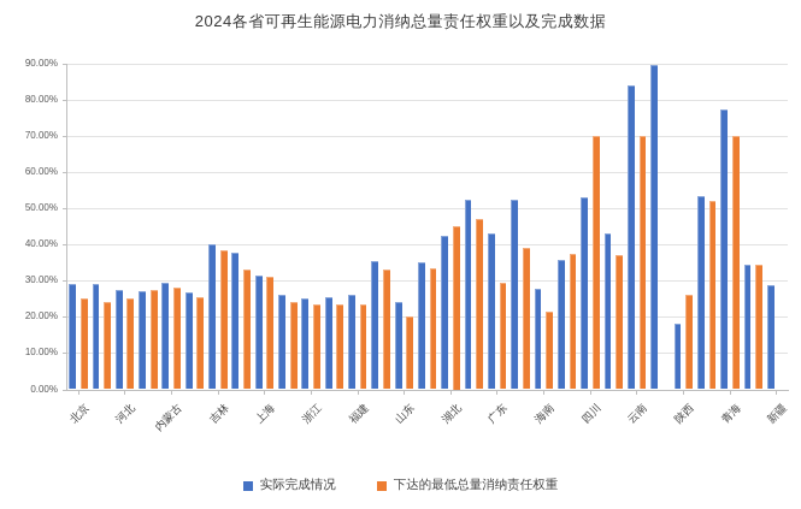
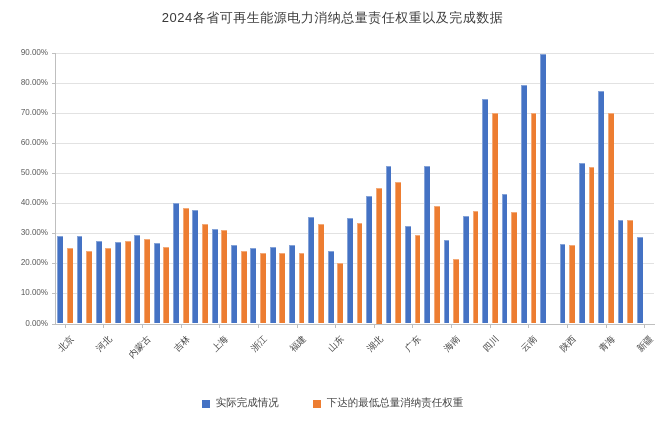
实际完成情况/广东: 43% -> 32%
实际完成情况/四川: 53% -> 75%
实际完成情况/云南: 84% -> 80%
实际完成情况/陕西: 18% -> 26%
